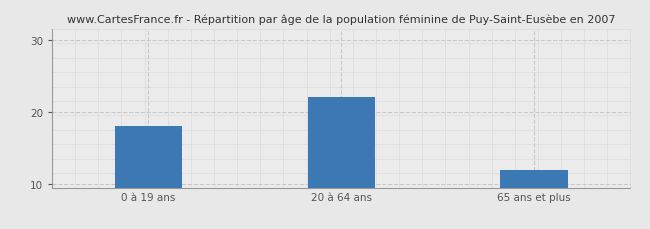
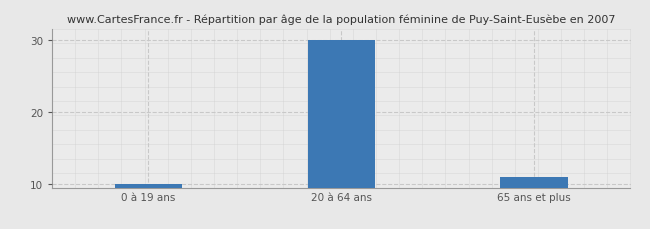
0 à 19 ans: 18 -> 10
20 à 64 ans: 22 -> 30
65 ans et plus: 12 -> 11
